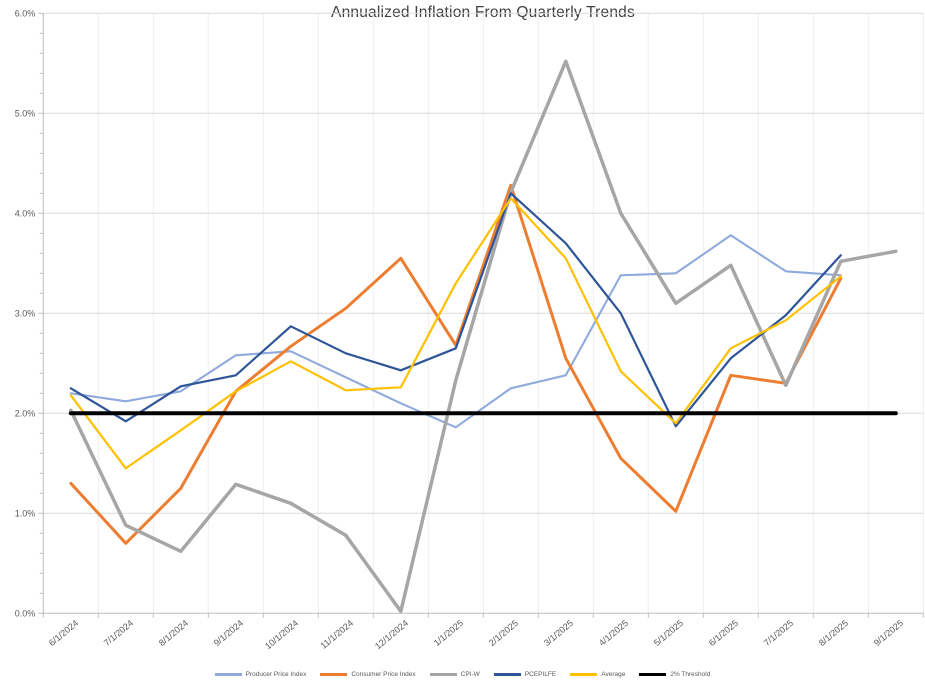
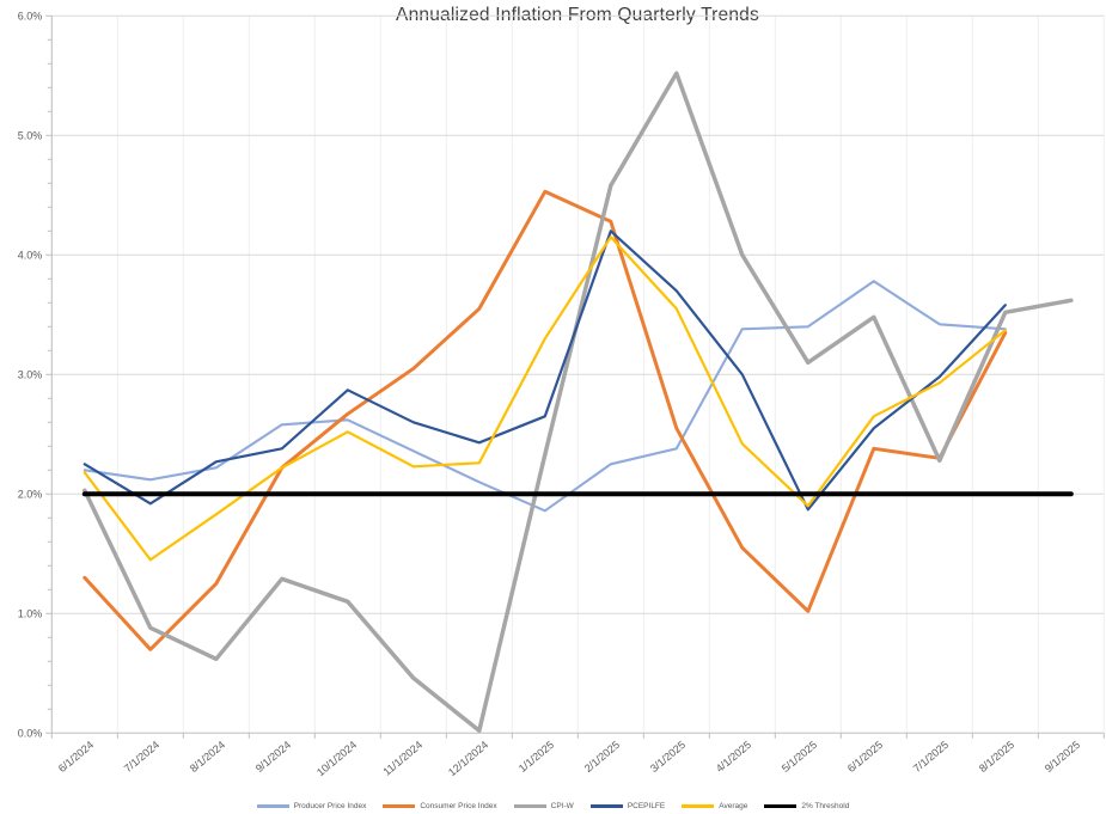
CPI-W/11/1/2024: 0.78% -> 0.46%
Consumer Price Index/1/1/2025: 2.68% -> 4.53%
CPI-W/2/1/2025: 4.21% -> 4.58%
